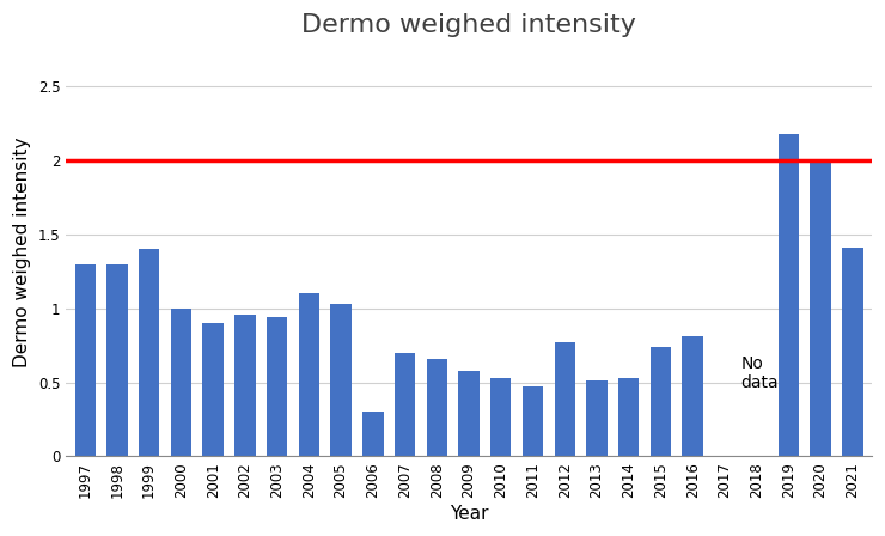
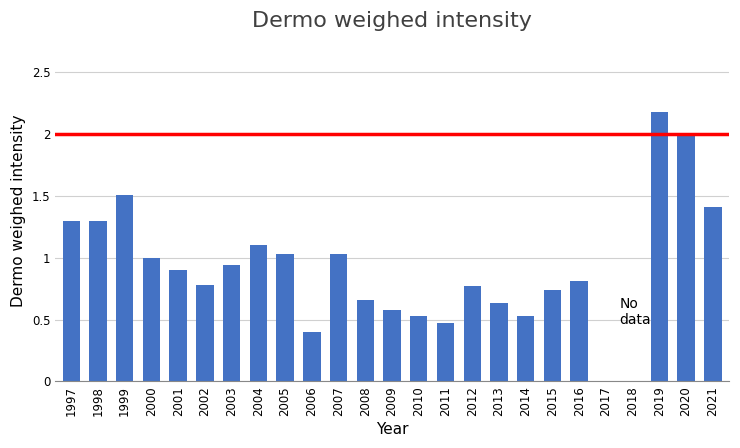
1999: 1.40 -> 1.51
2002: 0.96 -> 0.78
2006: 0.30 -> 0.40
2007: 0.70 -> 1.03
2013: 0.51 -> 0.63
